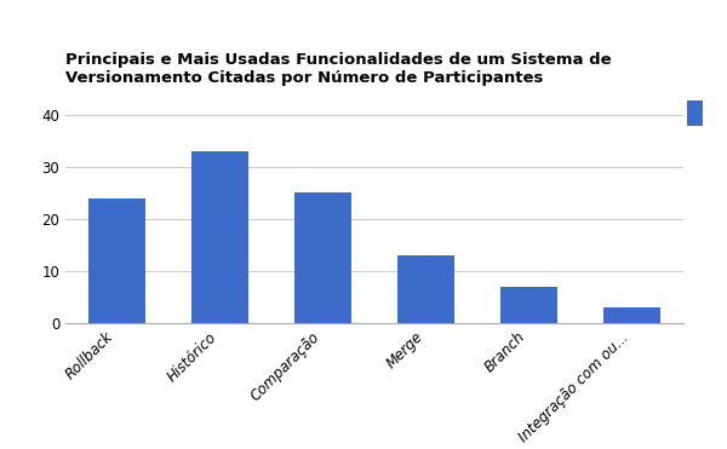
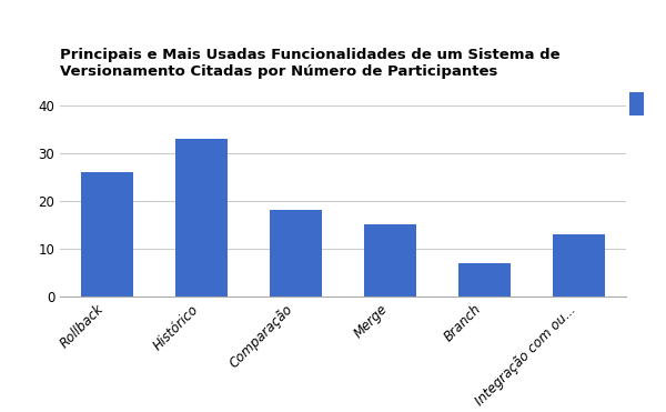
Rollback: 24 -> 26
Comparação: 25 -> 18
Merge: 13 -> 15
Integração com ou...: 3 -> 13
